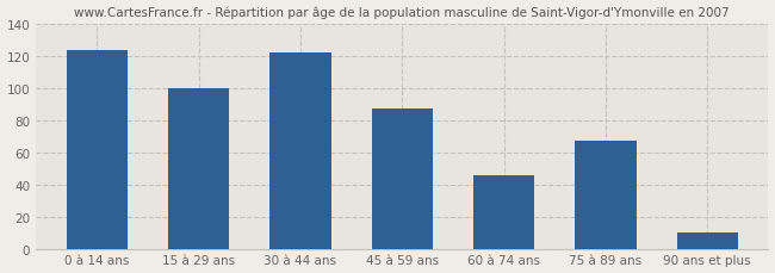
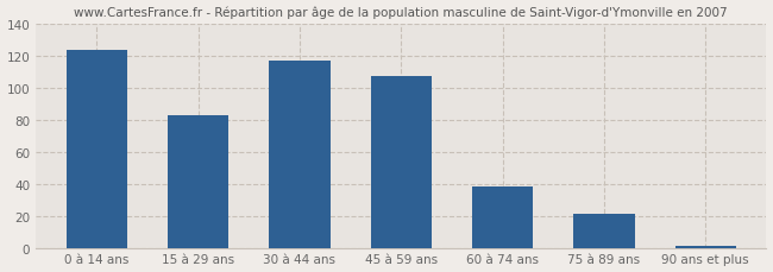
15 à 29 ans: 100 -> 83
30 à 44 ans: 122 -> 117
45 à 59 ans: 87 -> 107
60 à 74 ans: 46 -> 38
75 à 89 ans: 67 -> 21
90 ans et plus: 10 -> 1
